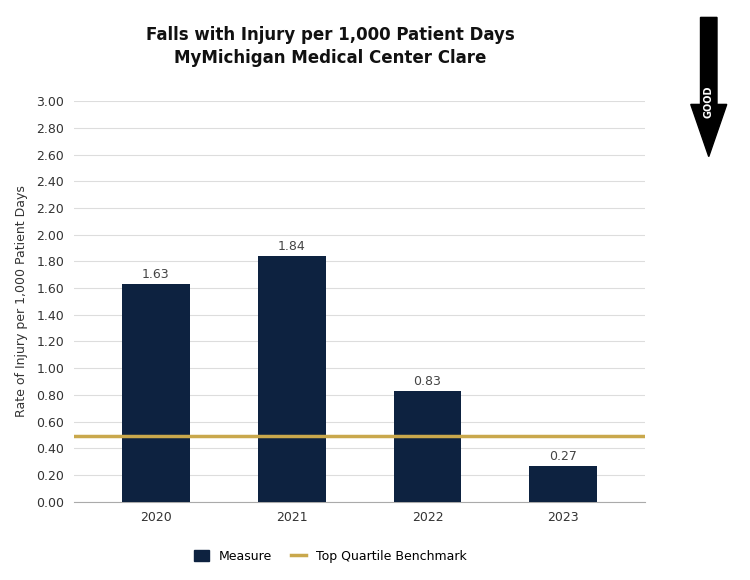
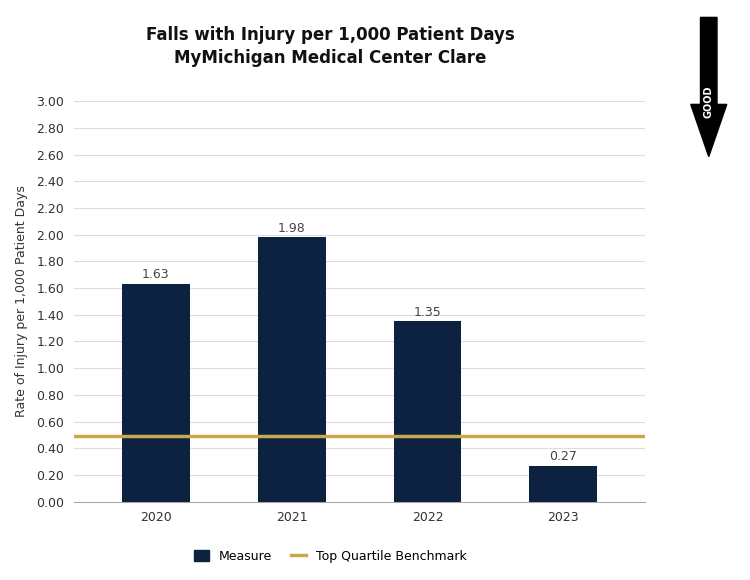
2021: 1.84 -> 1.98
2022: 0.83 -> 1.35
